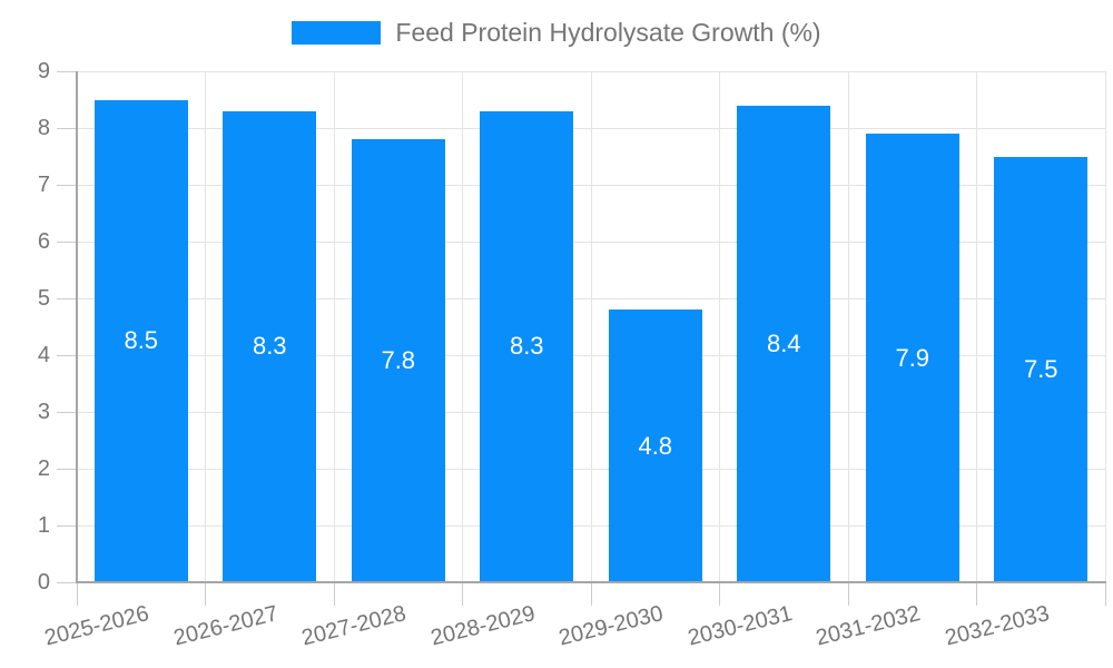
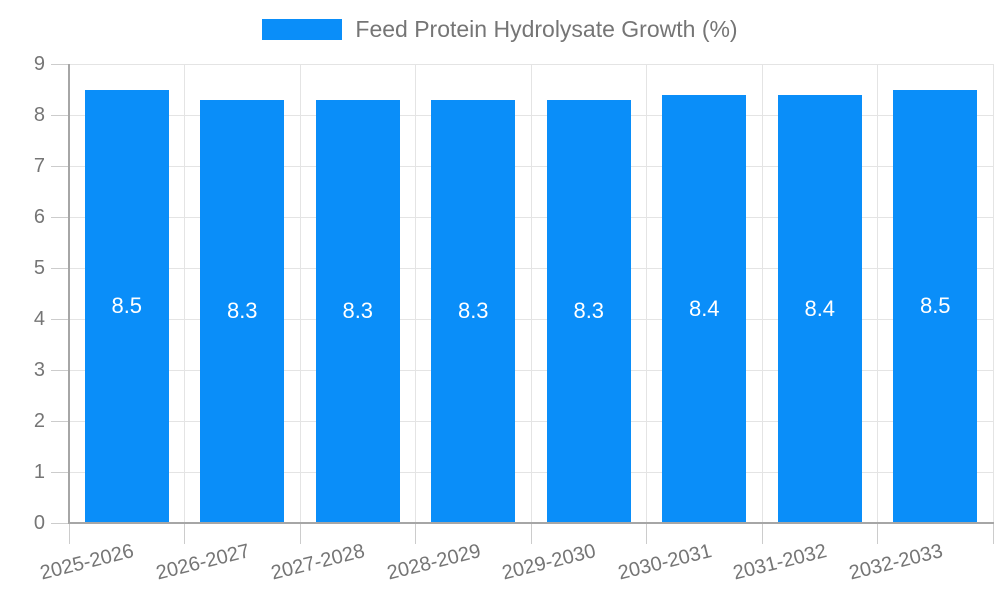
2027-2028: 7.8 -> 8.3
2029-2030: 4.8 -> 8.3
2031-2032: 7.9 -> 8.4
2032-2033: 7.5 -> 8.5
